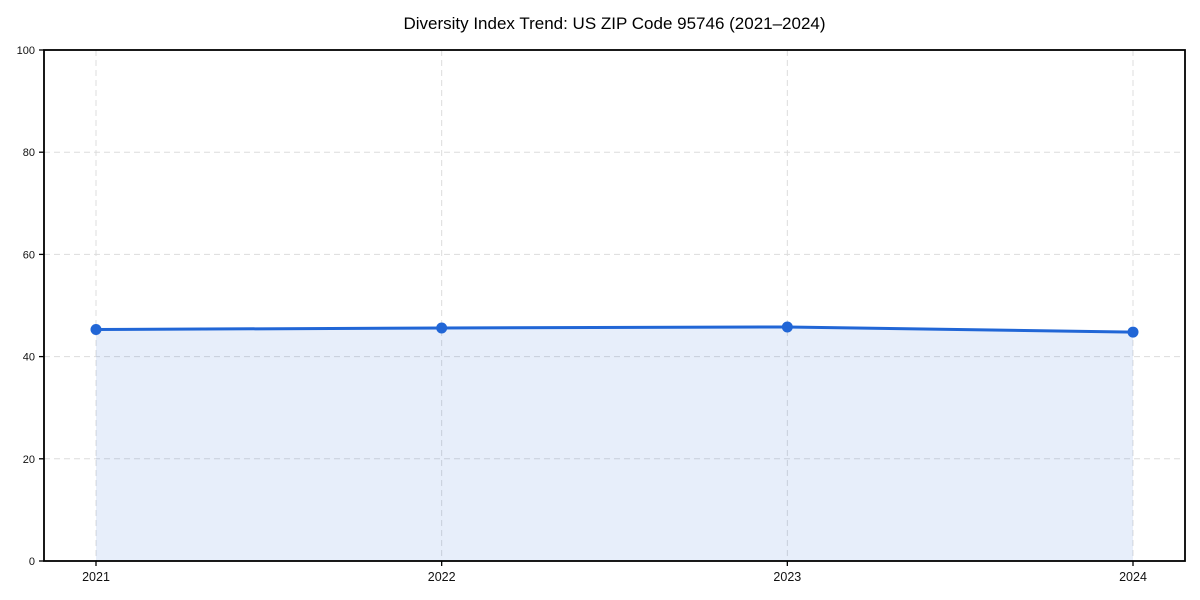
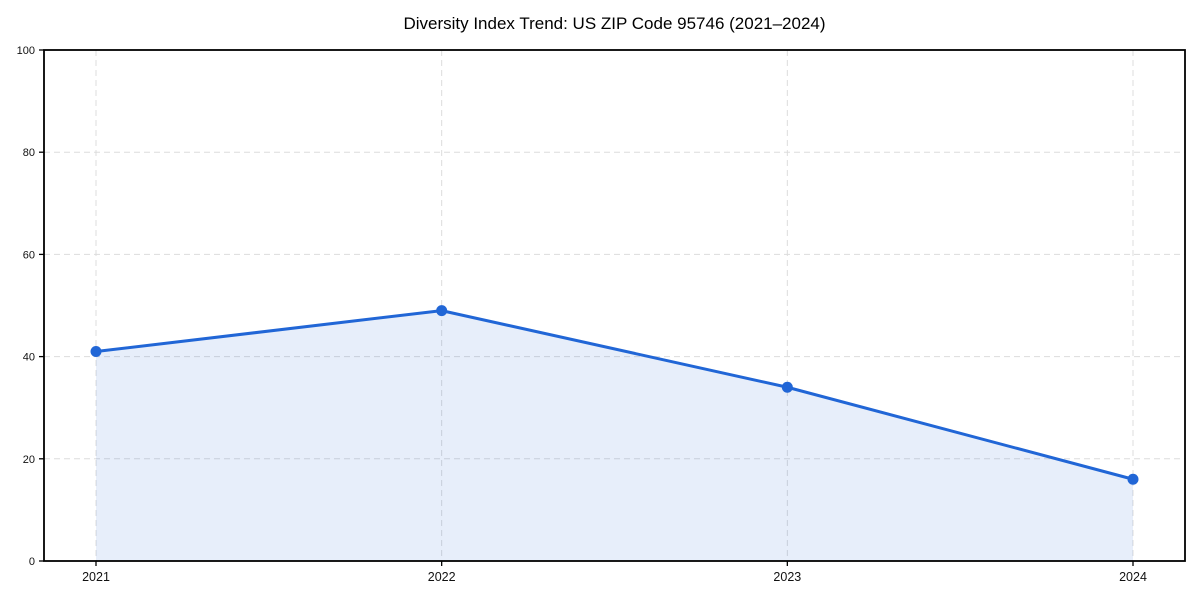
2021: 45 -> 41
2022: 46 -> 49
2023: 46 -> 34
2024: 45 -> 16
